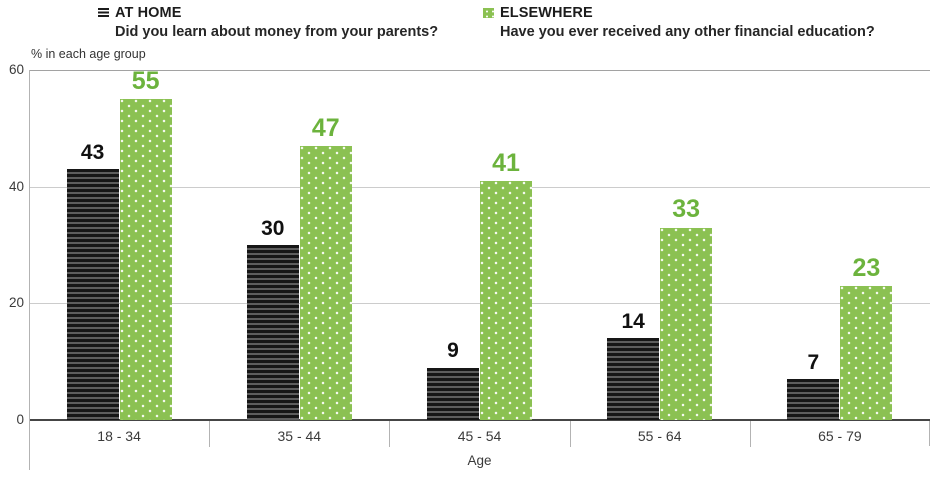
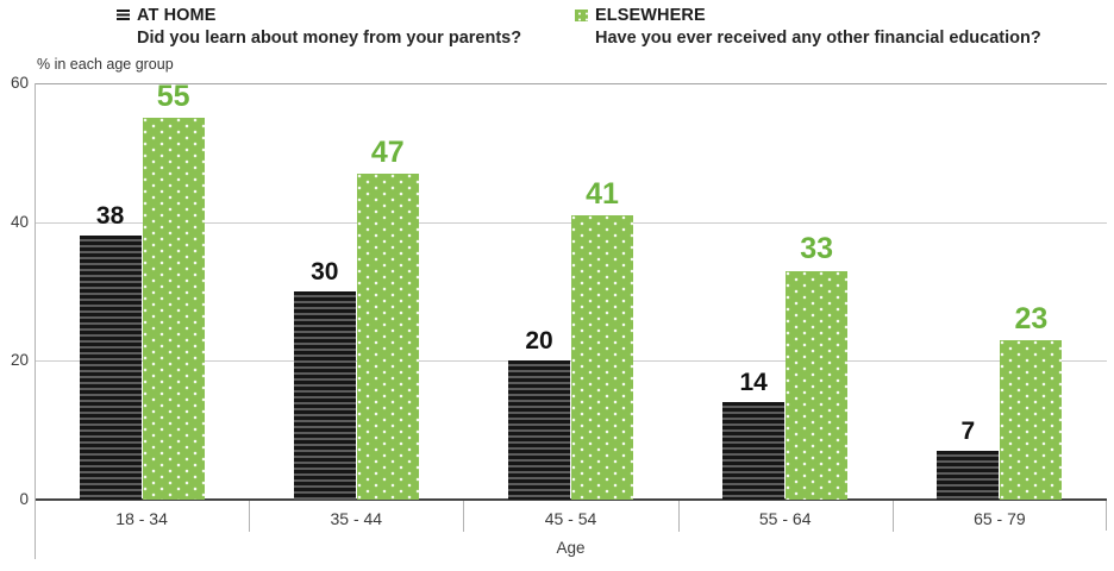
AT HOME/18 - 34: 43 -> 38
AT HOME/45 - 54: 9 -> 20
